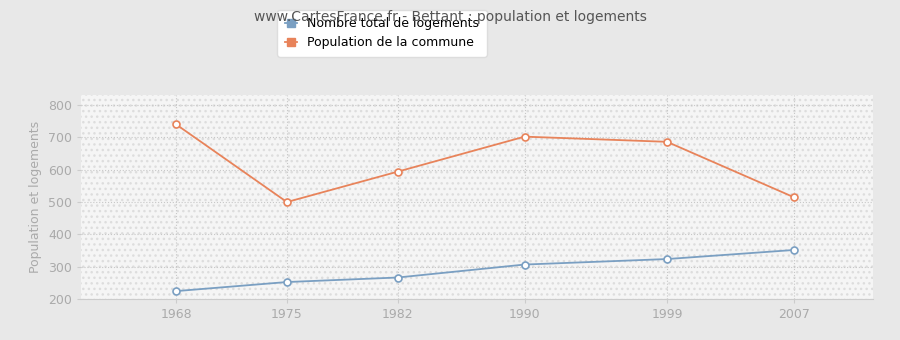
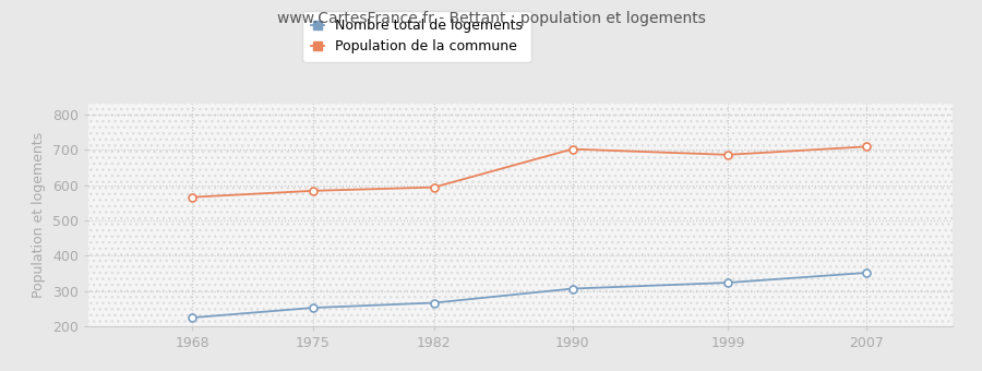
Population de la commune/1968: 740 -> 566
Population de la commune/1975: 500 -> 584
Population de la commune/2007: 515 -> 709
